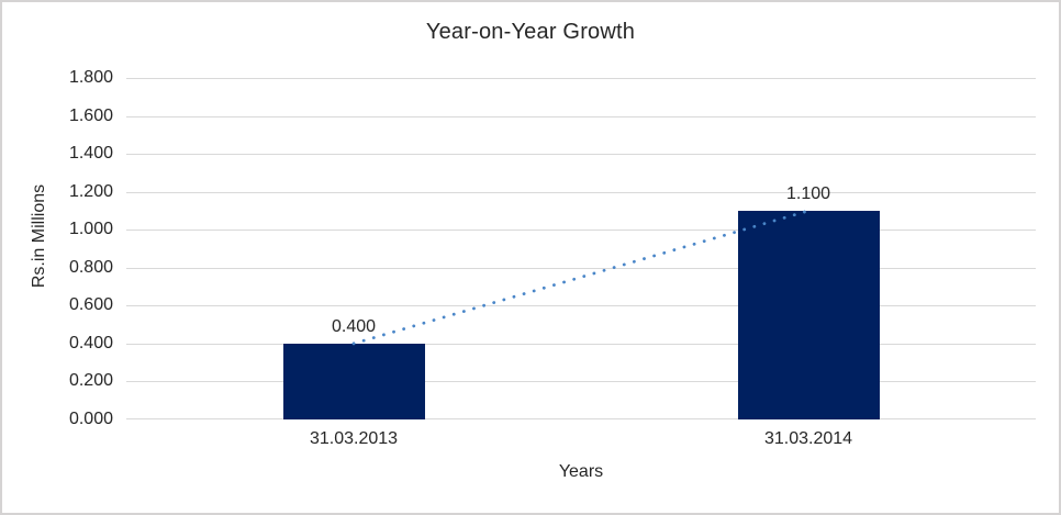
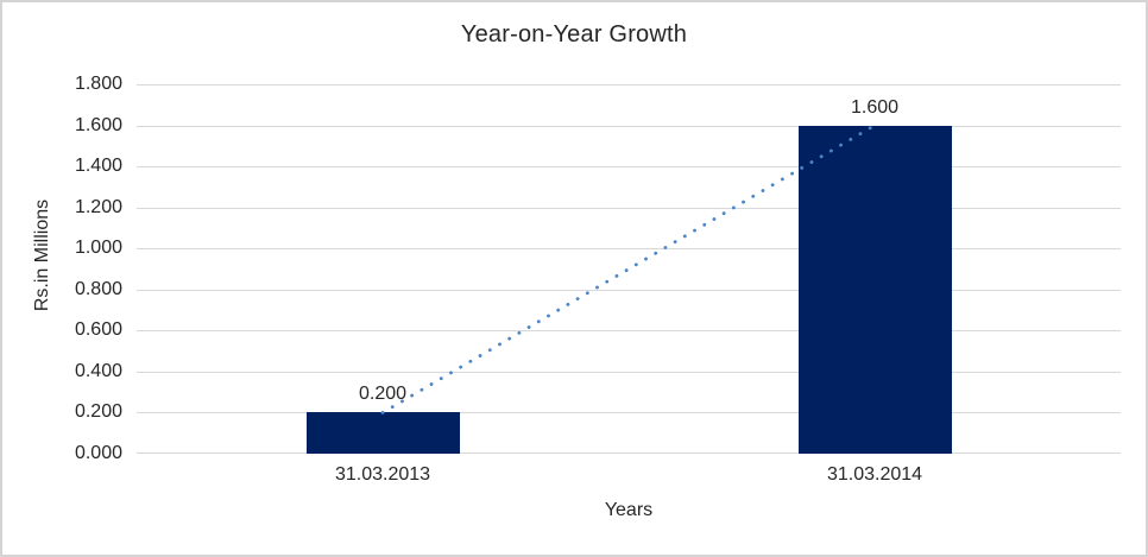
31.03.2013: 0.400 -> 0.200
31.03.2014: 1.100 -> 1.600
